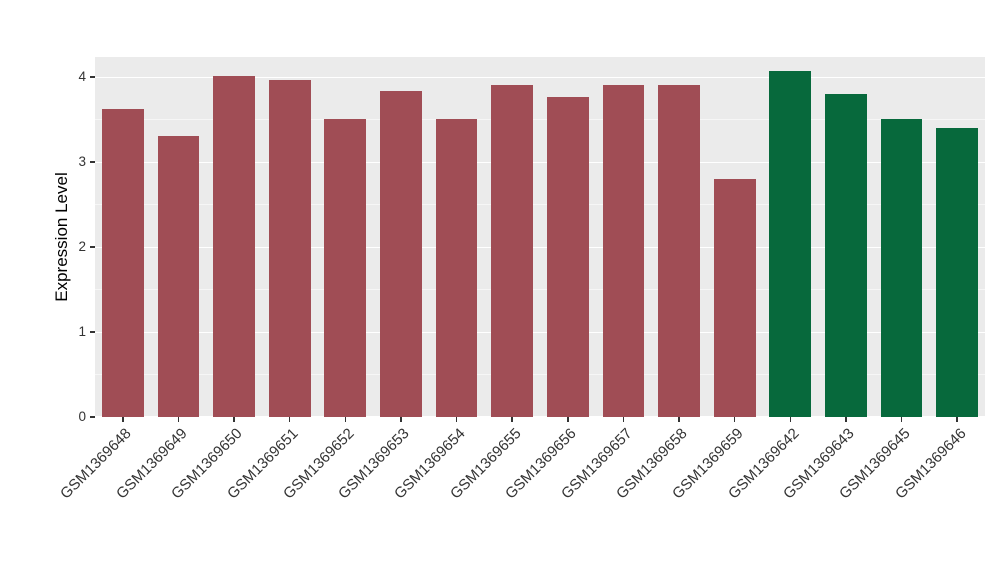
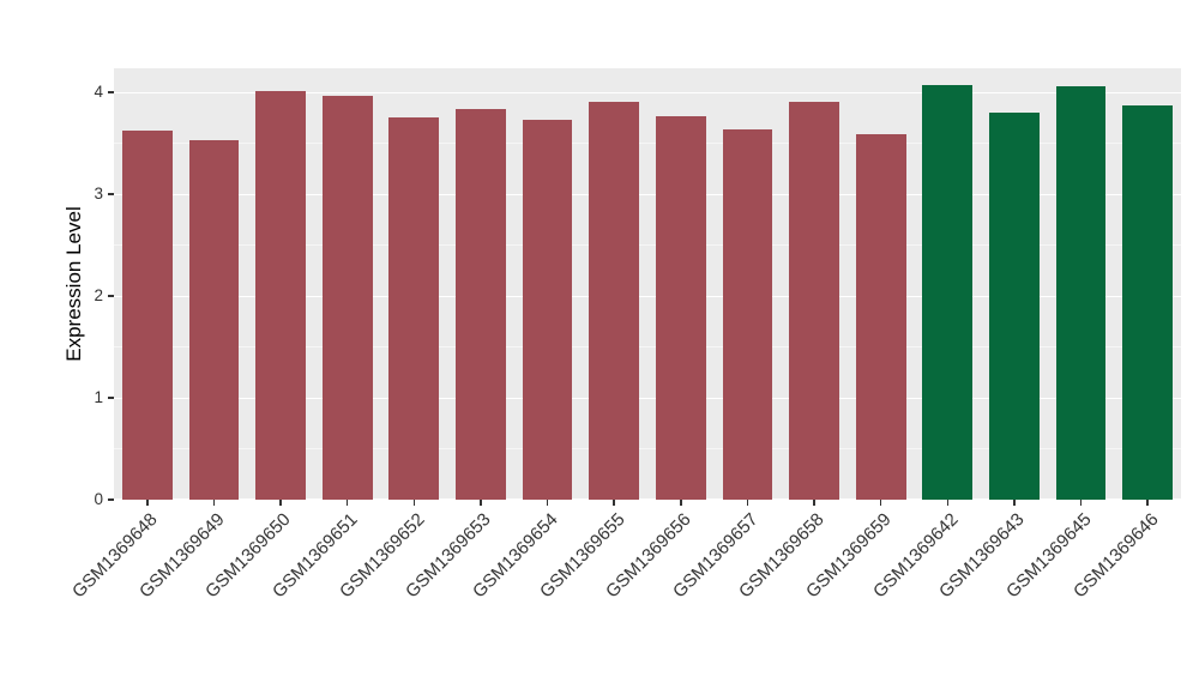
GSM1369649: 3.3 -> 3.5
GSM1369652: 3.5 -> 3.8
GSM1369654: 3.5 -> 3.7
GSM1369657: 3.9 -> 3.6
GSM1369659: 2.8 -> 3.6
GSM1369645: 3.5 -> 4.1
GSM1369646: 3.4 -> 3.9
